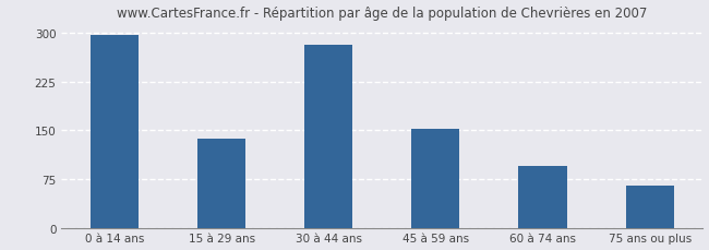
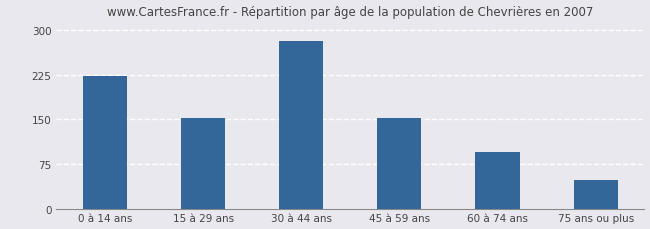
0 à 14 ans: 298 -> 224
15 à 29 ans: 138 -> 152
75 ans ou plus: 65 -> 48
